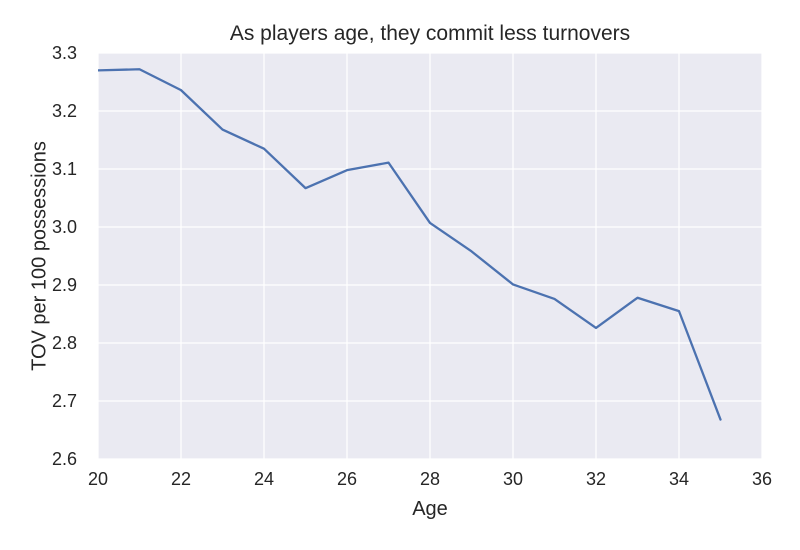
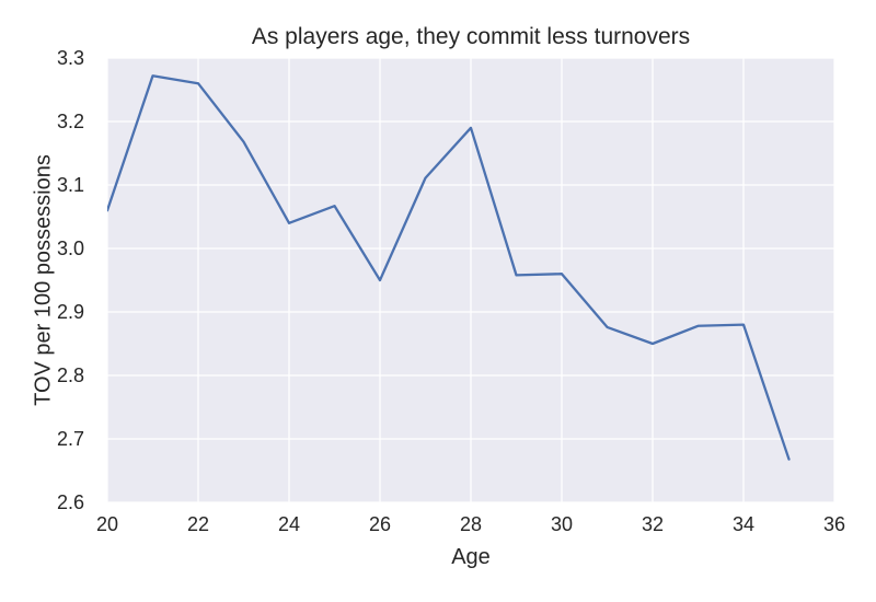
20: 3.27 -> 3.06
22: 3.24 -> 3.26
24: 3.13 -> 3.04
26: 3.10 -> 2.95
28: 3.01 -> 3.19
30: 2.90 -> 2.96
32: 2.83 -> 2.85
34: 2.85 -> 2.88
